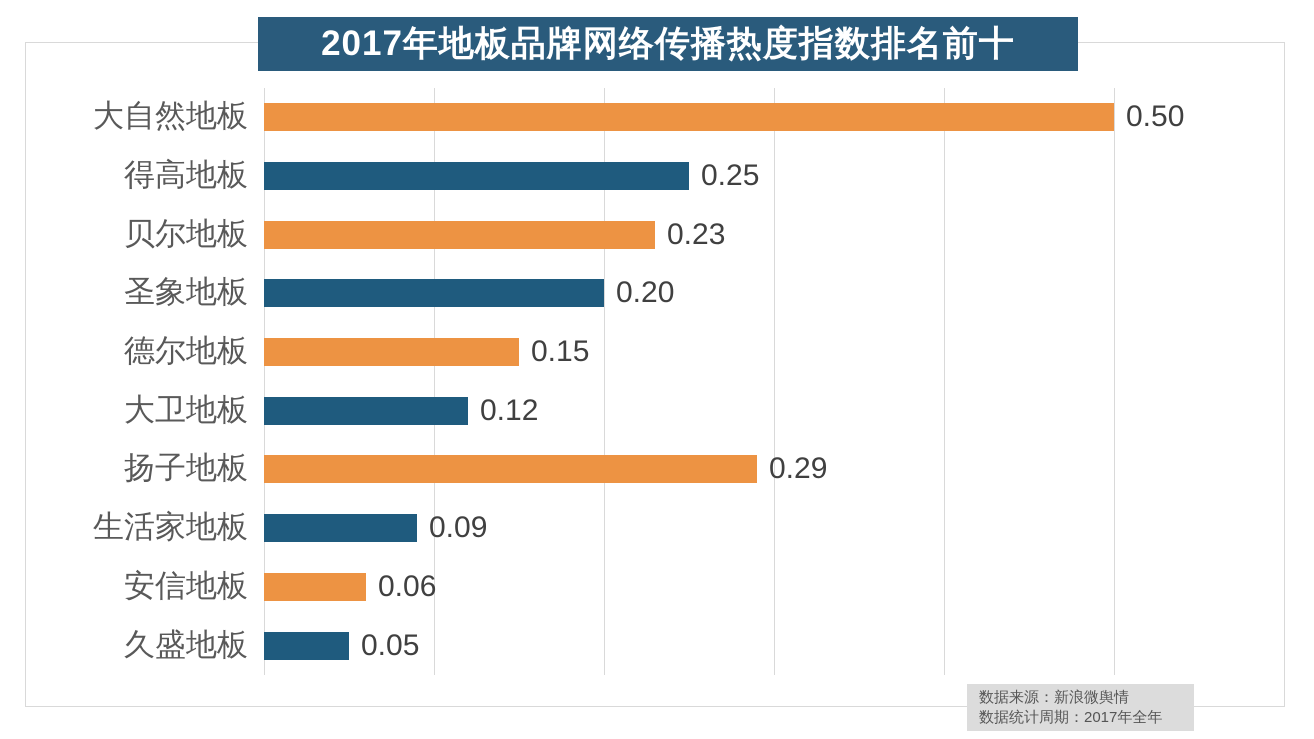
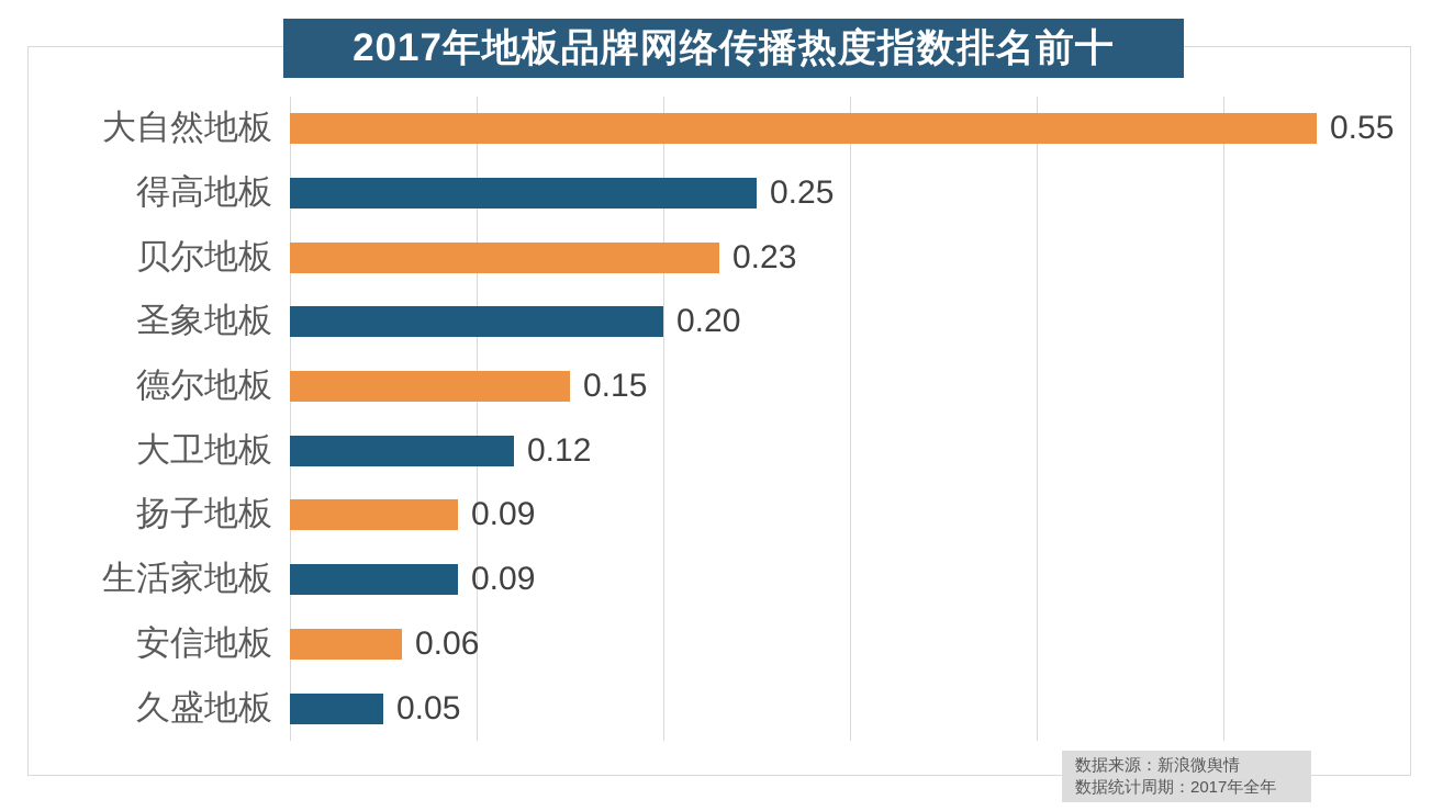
大自然地板: 0.50 -> 0.55
扬子地板: 0.29 -> 0.09
